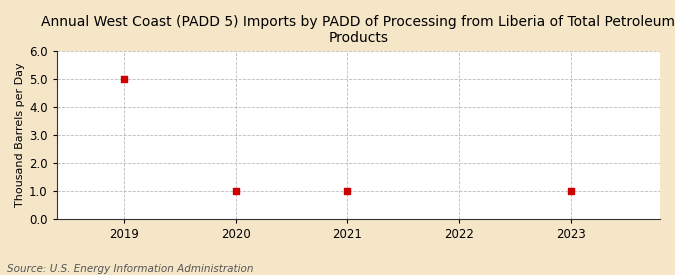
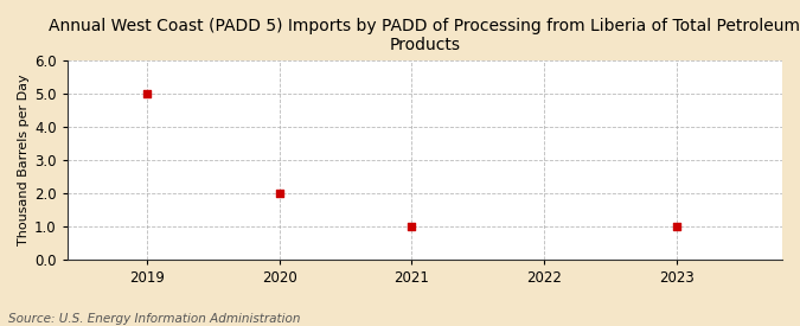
2020: 1 -> 2
